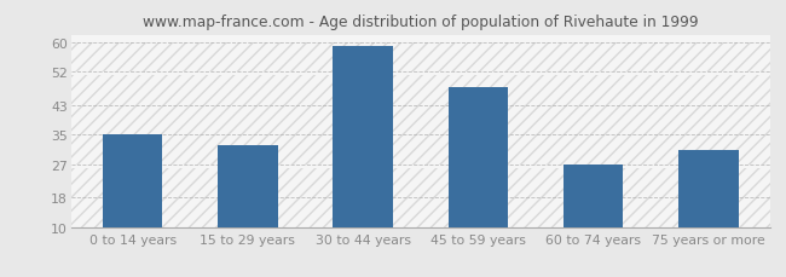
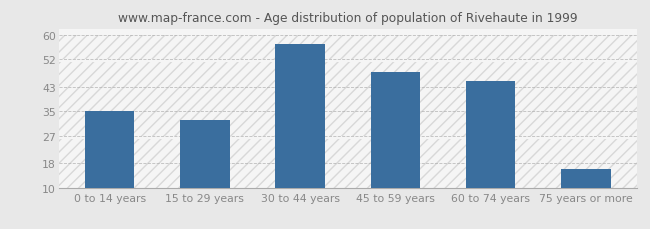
30 to 44 years: 59 -> 57
60 to 74 years: 27 -> 45
75 years or more: 31 -> 16
